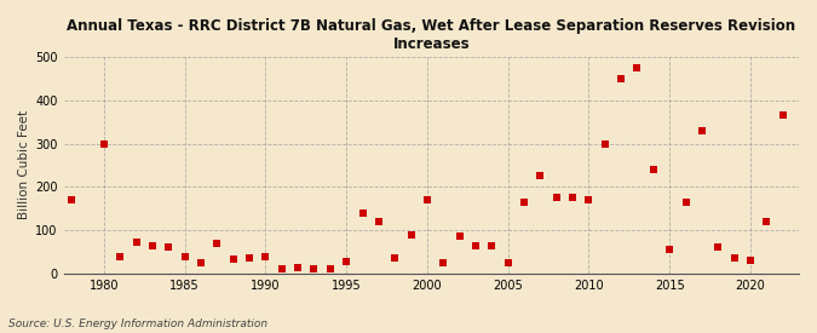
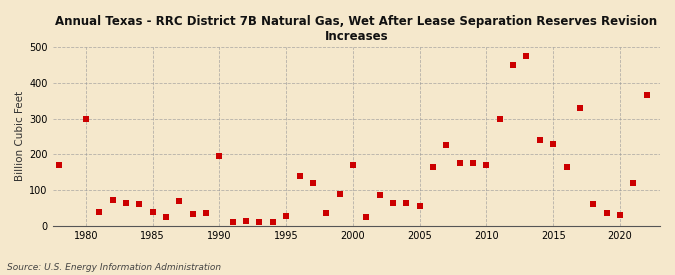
1990: 38 -> 195
2005: 25 -> 55
2015: 55 -> 230
